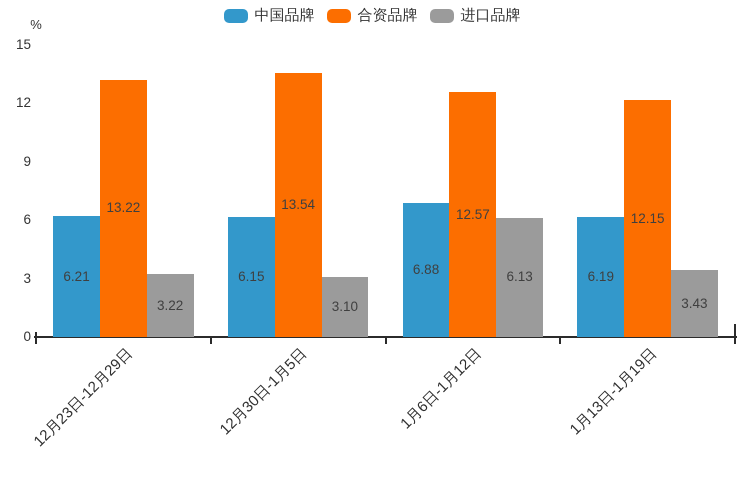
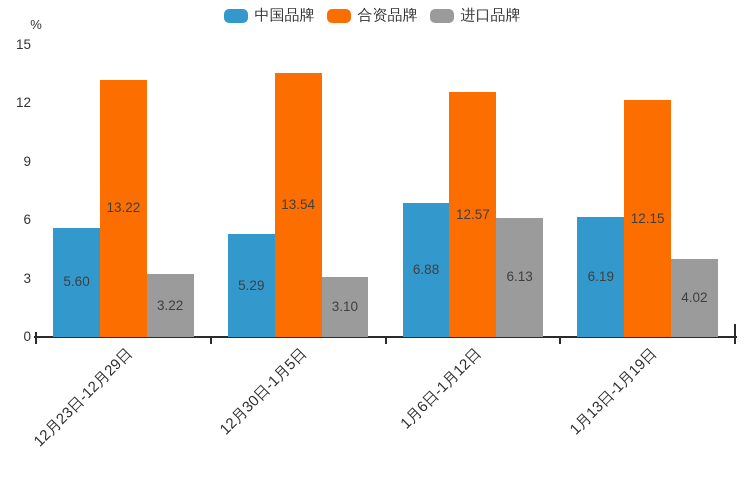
中国品牌/12月23日-12月29日: 6.21 -> 5.60
中国品牌/12月30日-1月5日: 6.15 -> 5.29
进口品牌/1月13日-1月19日: 3.43 -> 4.02
